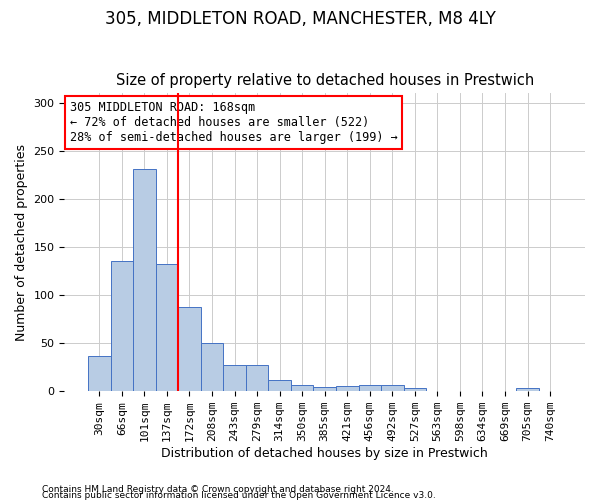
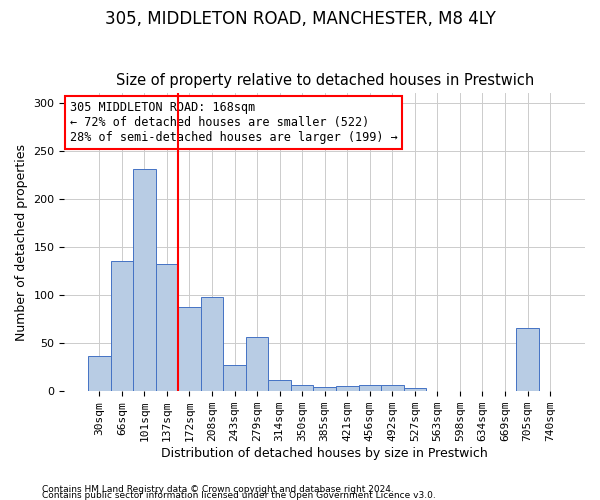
208sqm: 50 -> 98
279sqm: 27 -> 56
705sqm: 3 -> 66
